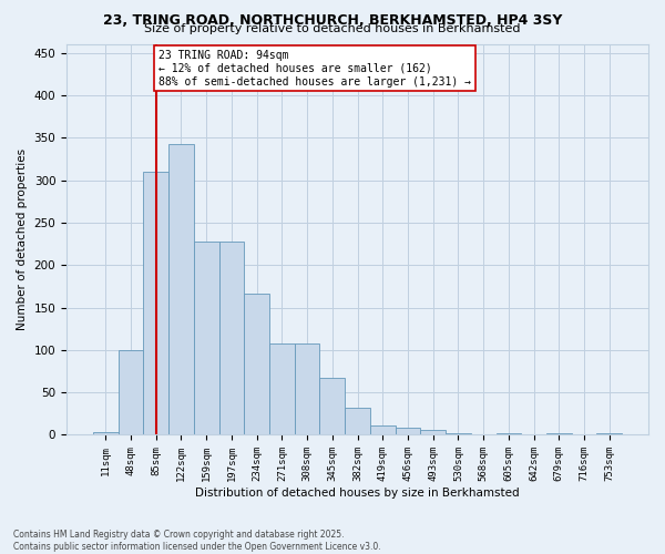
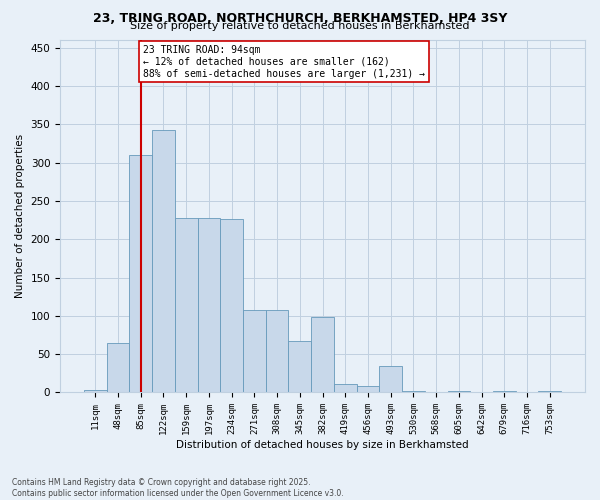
48sqm: 100 -> 64
234sqm: 167 -> 226
382sqm: 32 -> 98
493sqm: 6 -> 34
